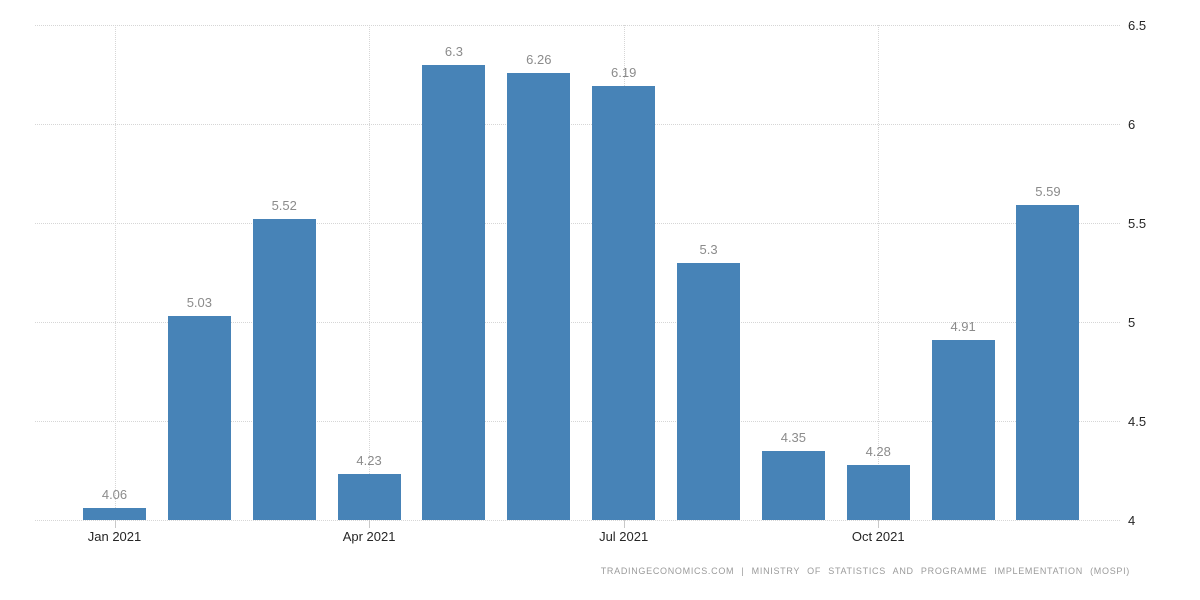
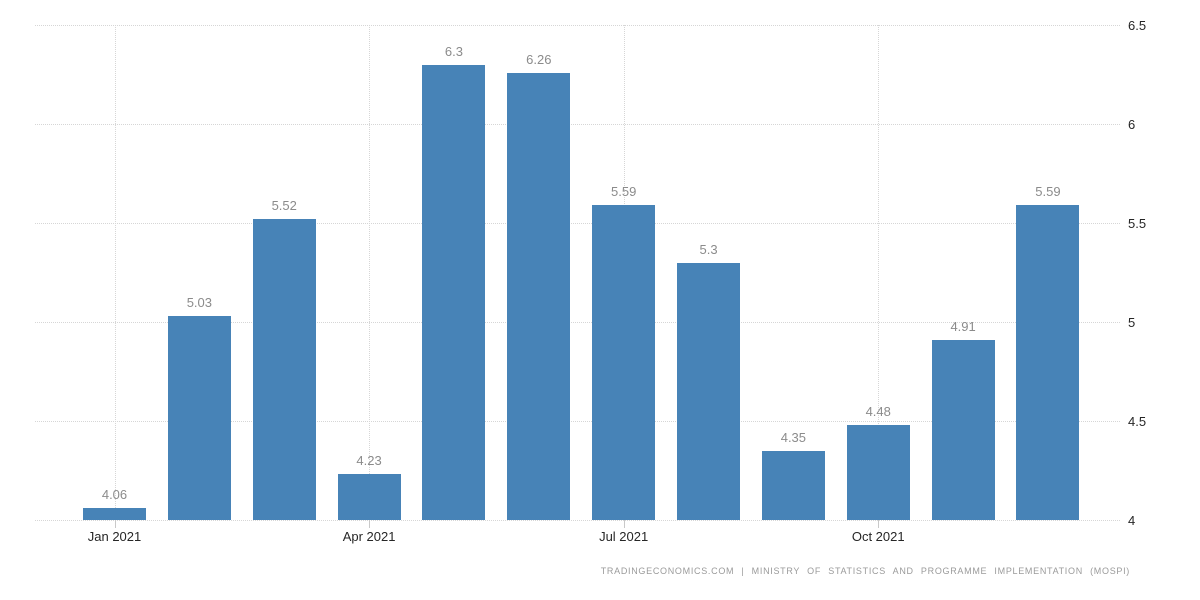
Jul 2021: 6.19 -> 5.59
Oct 2021: 4.28 -> 4.48
